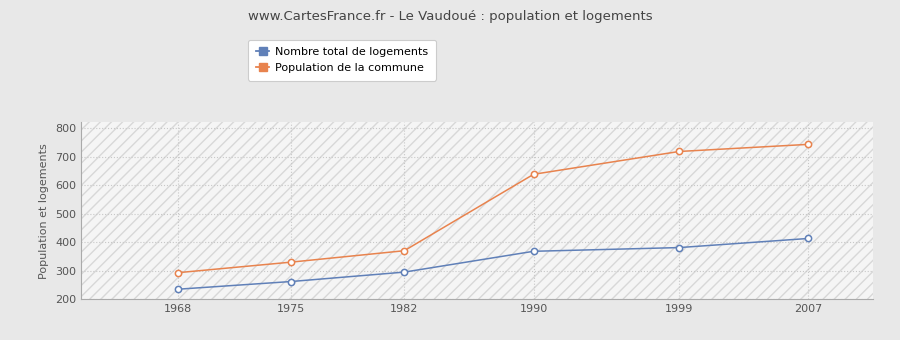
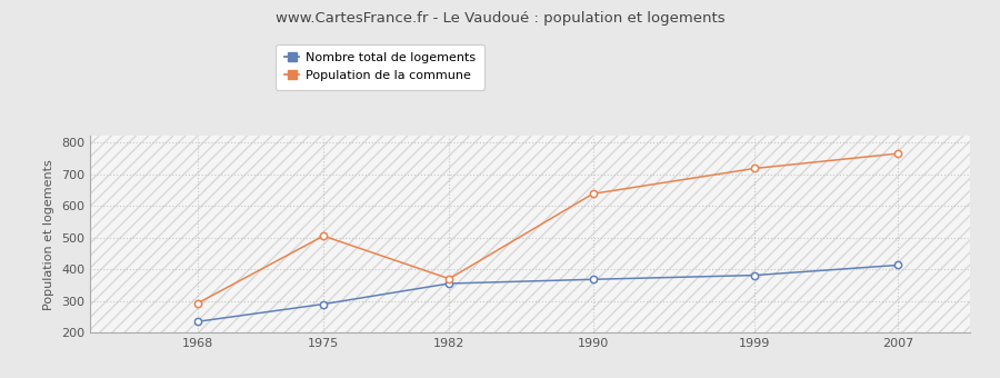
Nombre total de logements/1975: 262 -> 290
Population de la commune/1975: 330 -> 505
Nombre total de logements/1982: 295 -> 355
Population de la commune/2007: 743 -> 765
